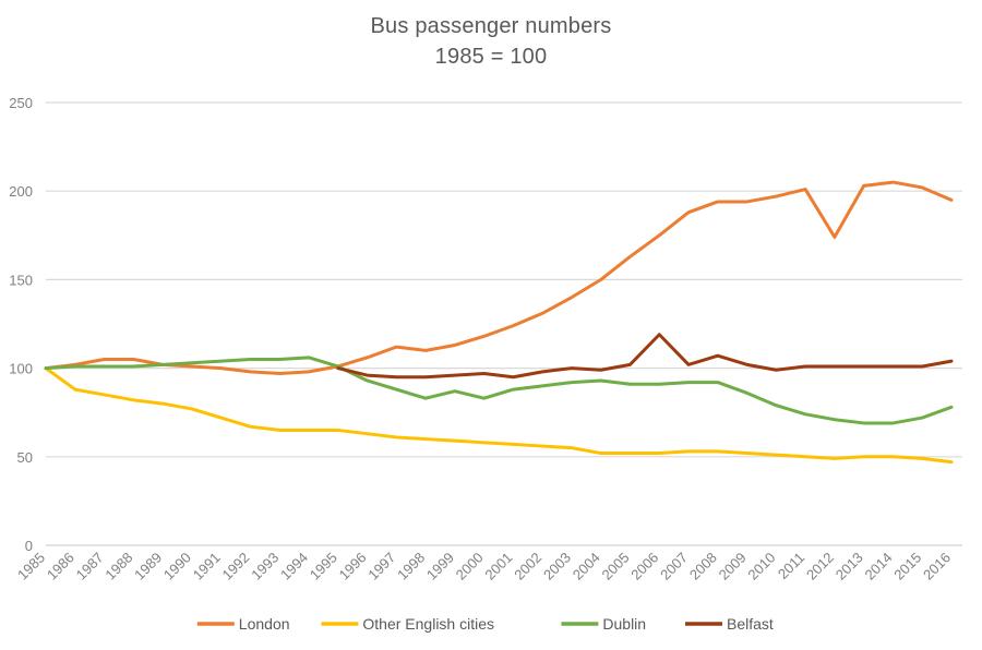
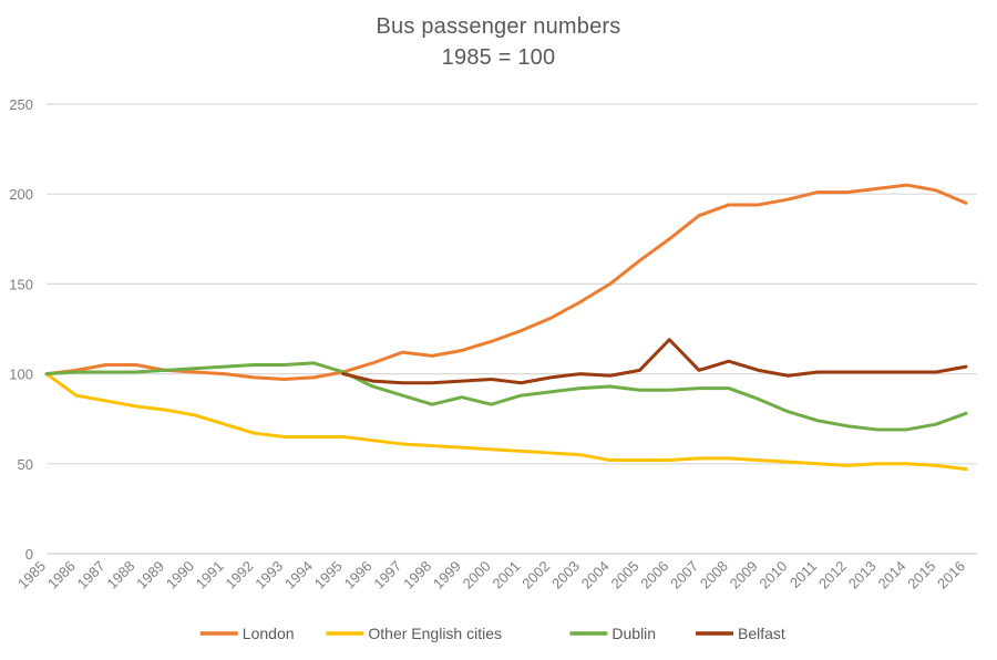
London/2012: 174 -> 201
